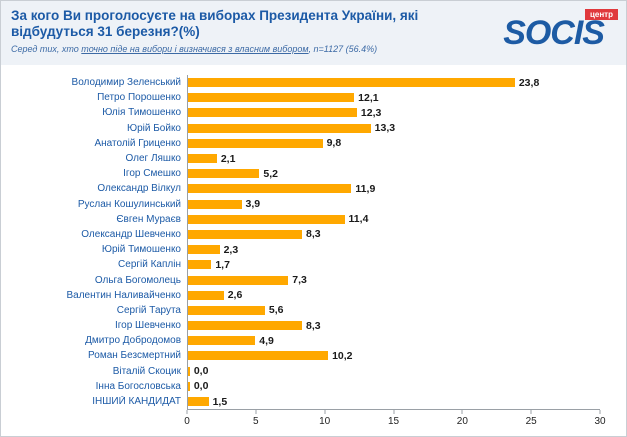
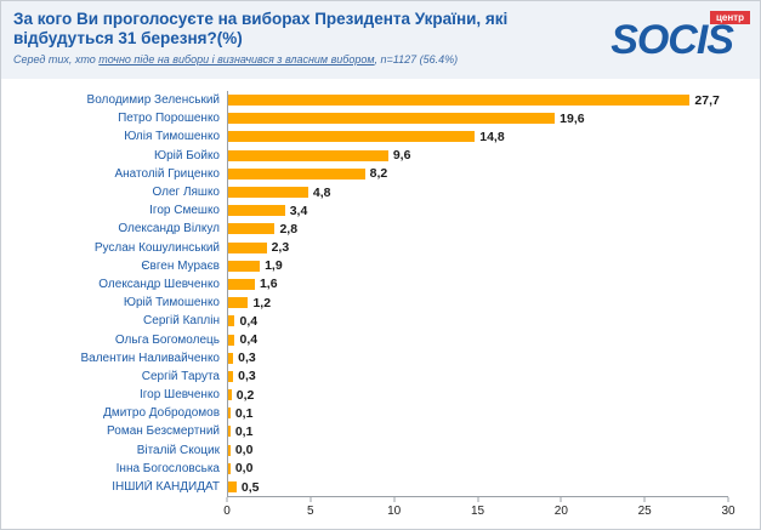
Володимир Зеленський: 23,8 -> 27,7
Петро Порошенко: 12,1 -> 19,6
Юлія Тимошенко: 12,3 -> 14,8
Юрій Бойко: 13,3 -> 9,6
Анатолій Гриценко: 9,8 -> 8,2
Олег Ляшко: 2,1 -> 4,8
Ігор Смешко: 5,2 -> 3,4
Олександр Вілкул: 11,9 -> 2,8
Руслан Кошулинський: 3,9 -> 2,3
Євген Мураєв: 11,4 -> 1,9
Олександр Шевченко: 8,3 -> 1,6
Юрій Тимошенко: 2,3 -> 1,2
Сергій Каплін: 1,7 -> 0,4
Ольга Богомолець: 7,3 -> 0,4
Валентин Наливайченко: 2,6 -> 0,3
Сергій Тарута: 5,6 -> 0,3
Ігор Шевченко: 8,3 -> 0,2
Дмитро Добродомов: 4,9 -> 0,1
Роман Безсмертний: 10,2 -> 0,1
ІНШИЙ КАНДИДАТ: 1,5 -> 0,5
